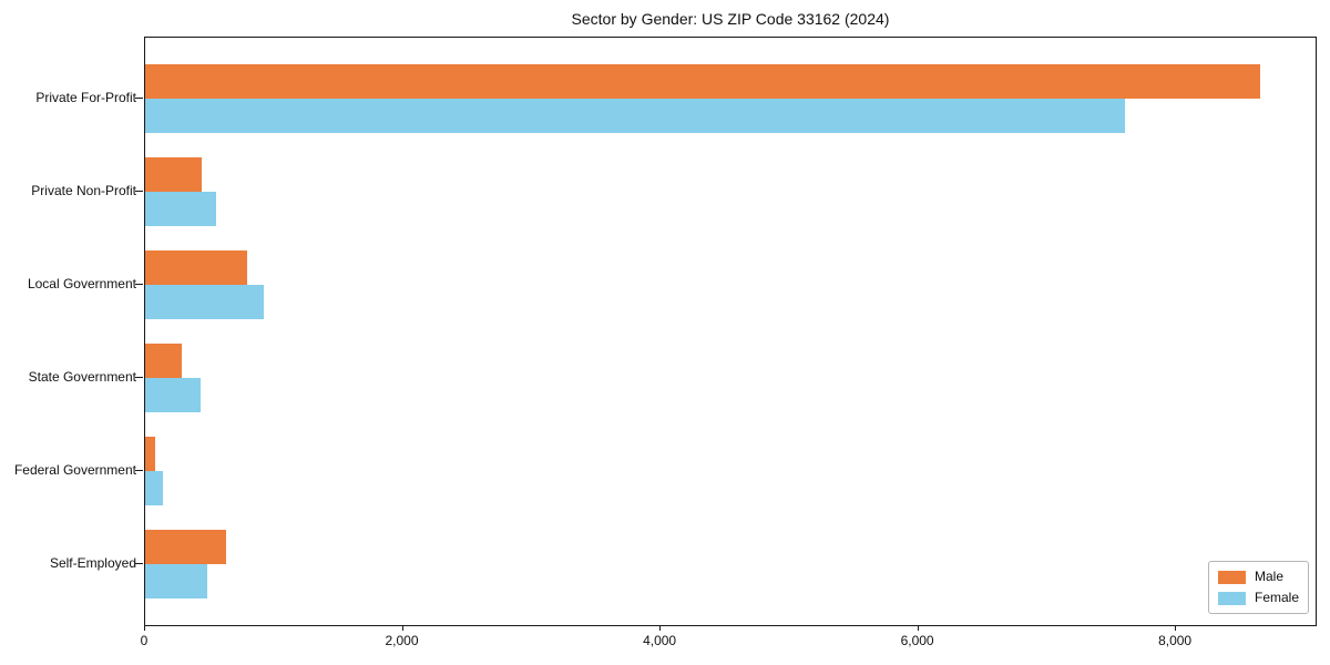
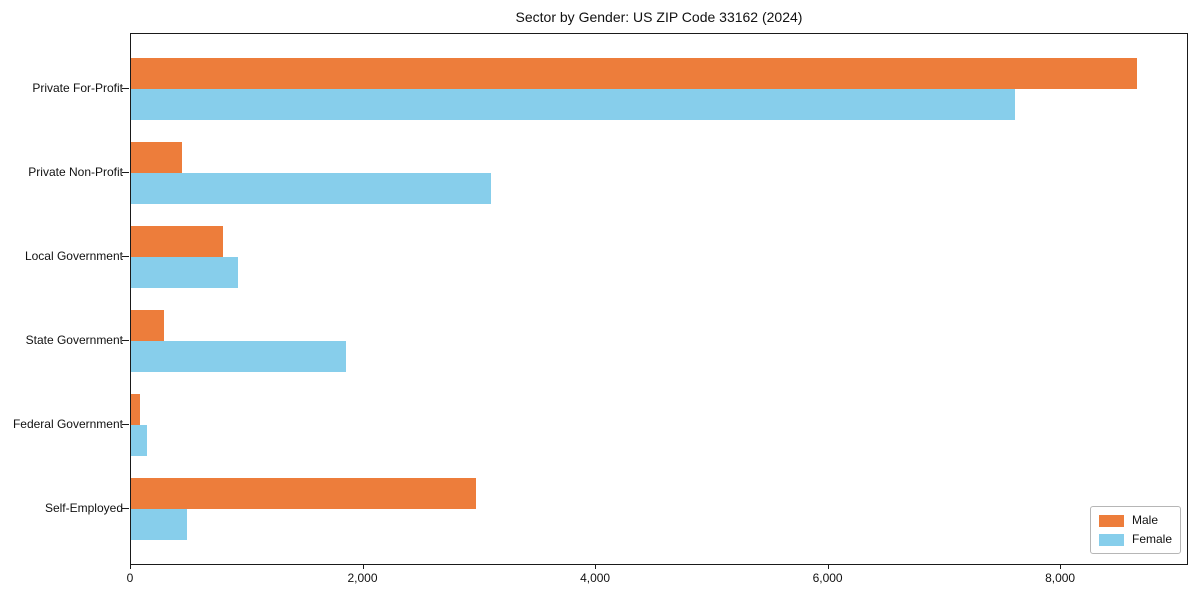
Female/Private Non-Profit: 550 -> 3100
Female/State Government: 430 -> 1850
Male/Self-Employed: 620 -> 2970
